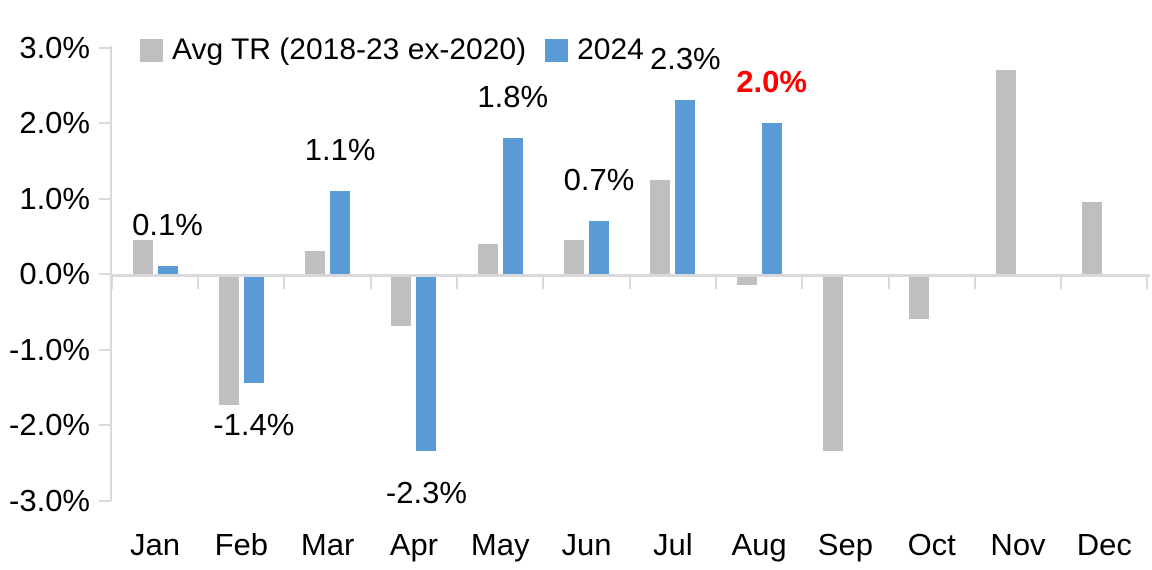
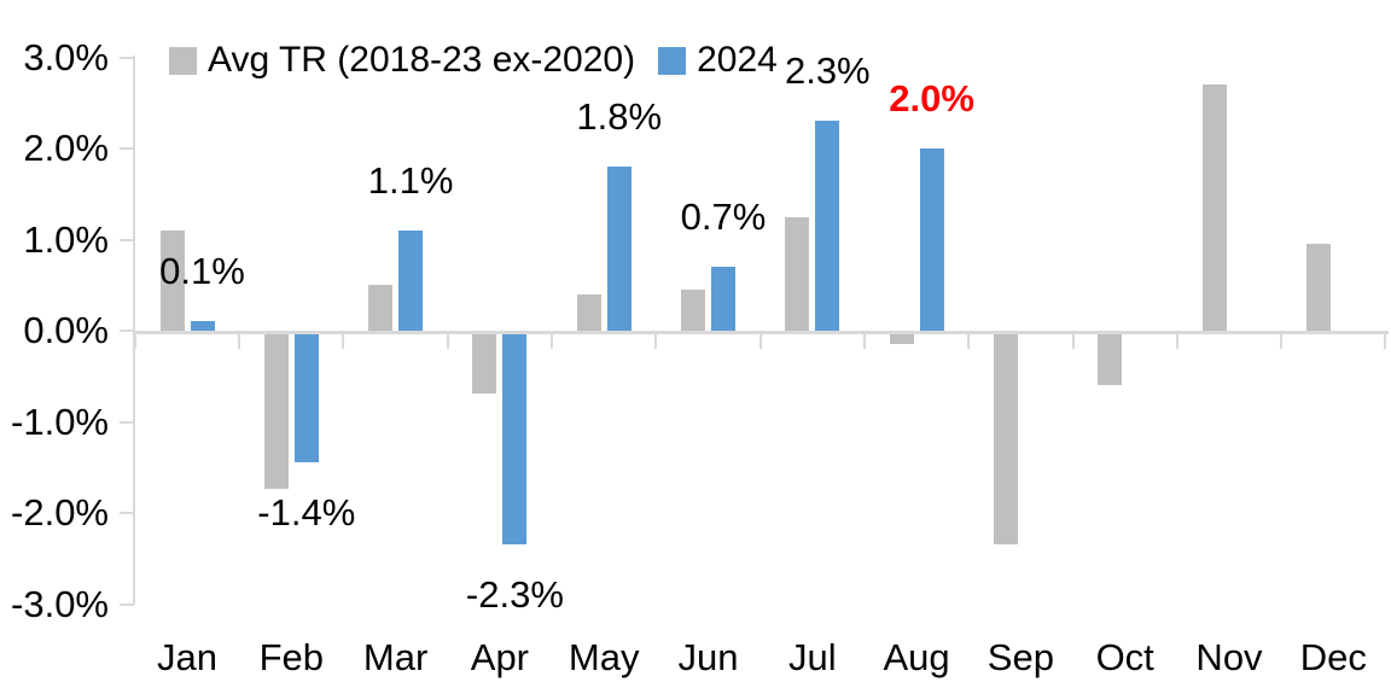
Avg TR (2018-23 ex-2020)/Jan: 0.5% -> 1.1%
Avg TR (2018-23 ex-2020)/Mar: 0.3% -> 0.5%
